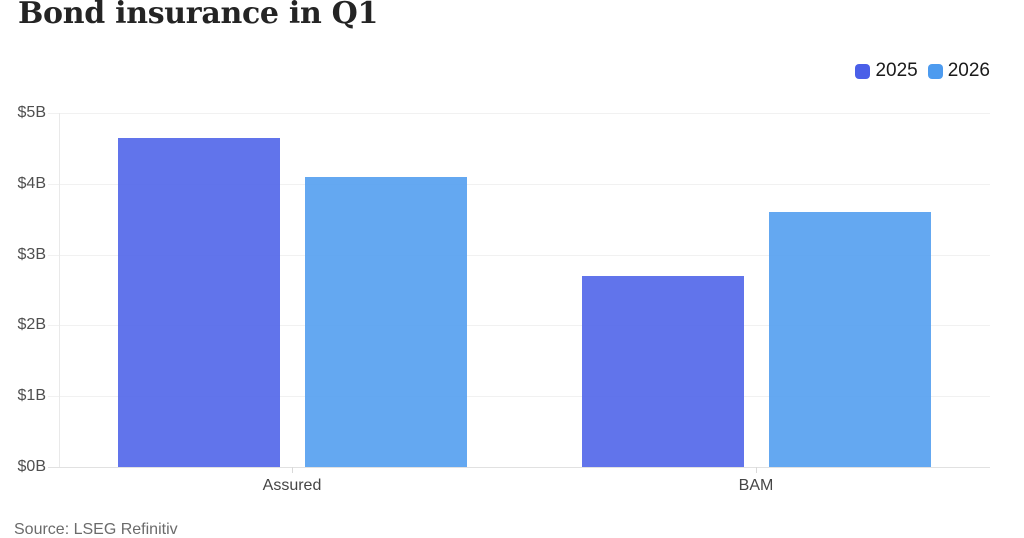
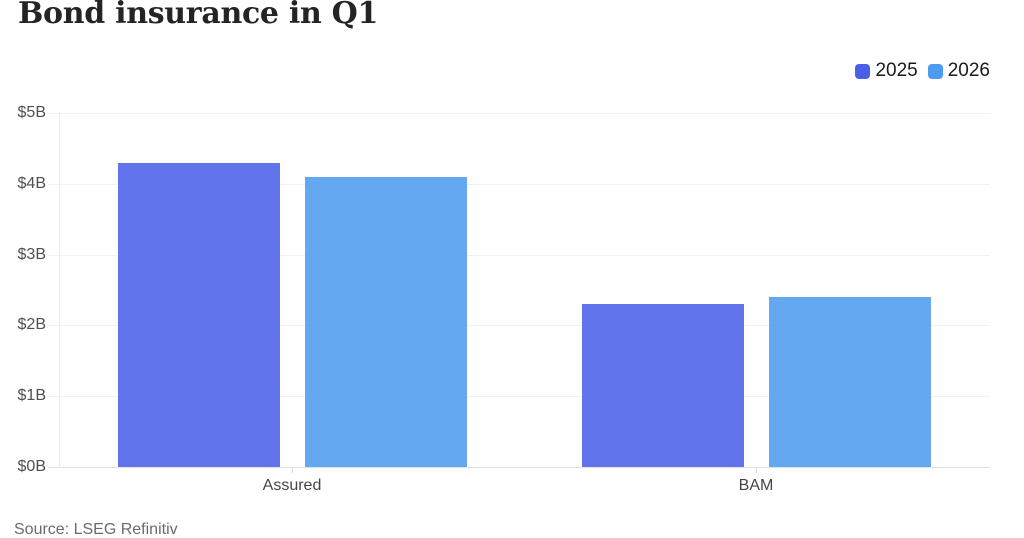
2025/Assured: $4.7B -> $4.3B
2025/BAM: $2.7B -> $2.3B
2026/BAM: $3.6B -> $2.4B
